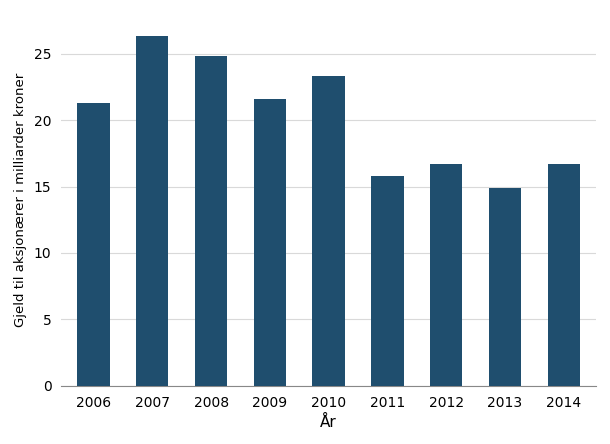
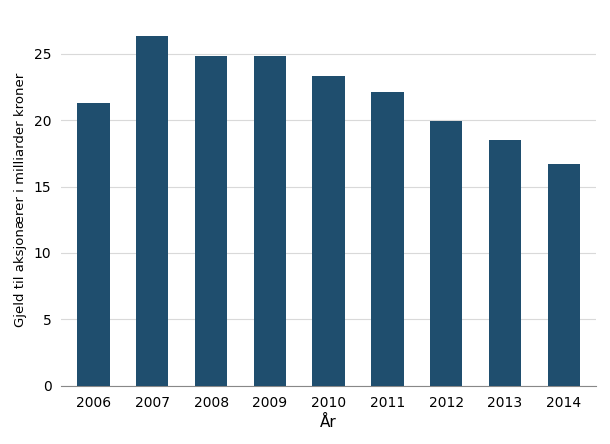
2009: 21.6 -> 24.8
2011: 15.8 -> 22.1
2012: 16.7 -> 19.9
2013: 14.9 -> 18.5
